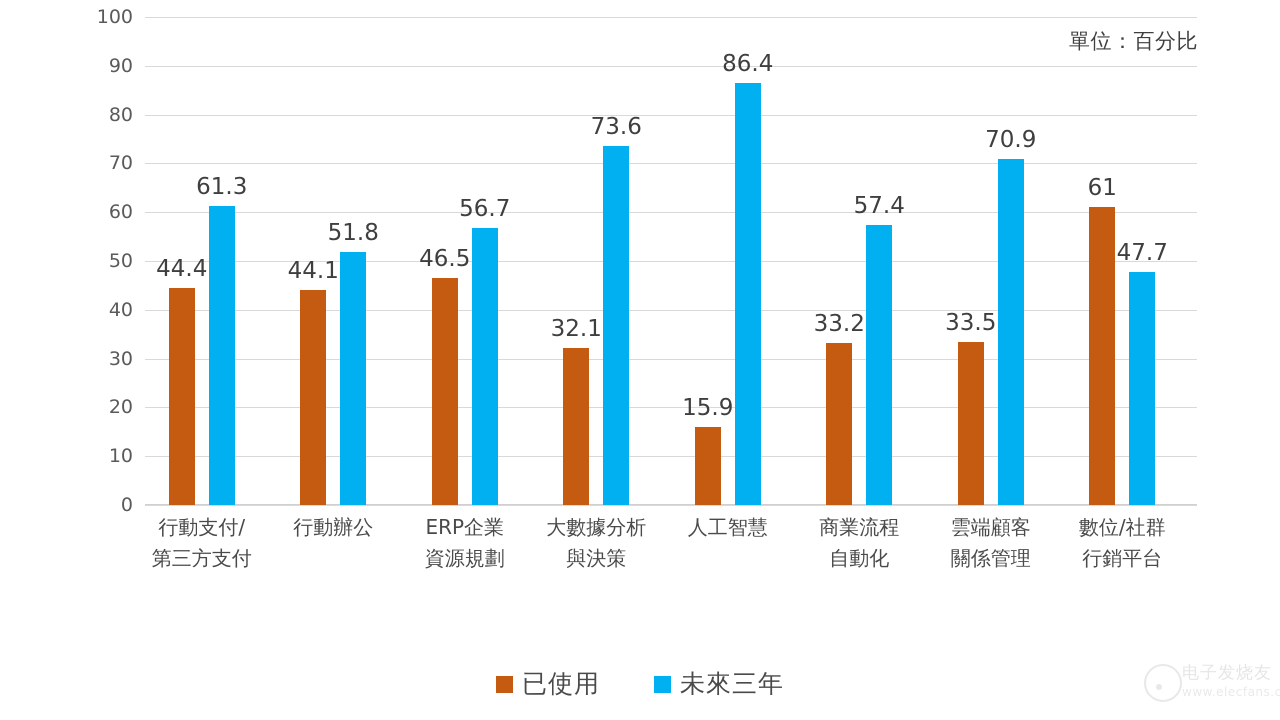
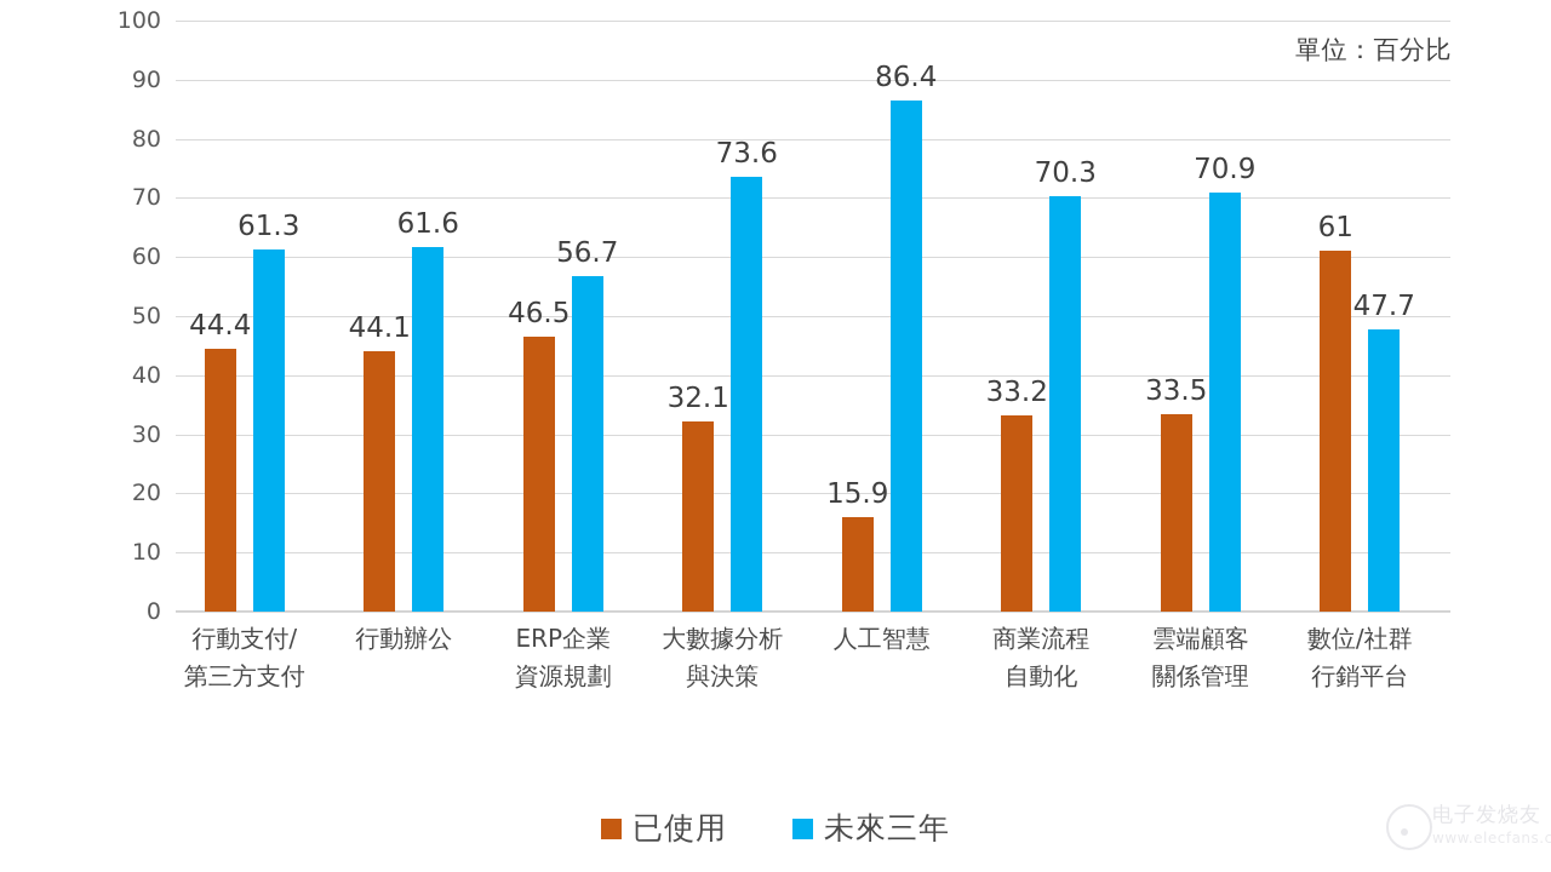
未來三年/行動辦公: 51.8 -> 61.6
未來三年/商業流程自動化: 57.4 -> 70.3
